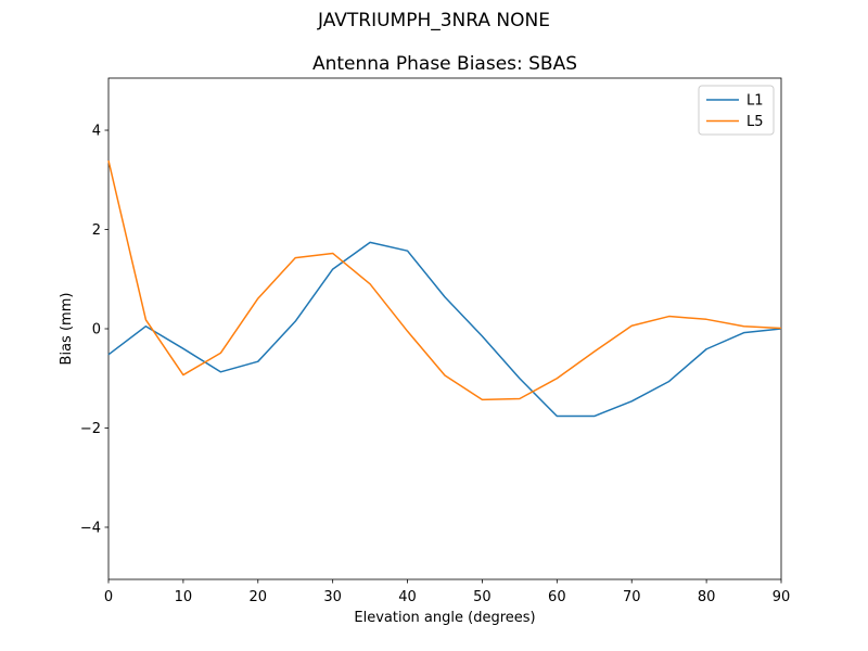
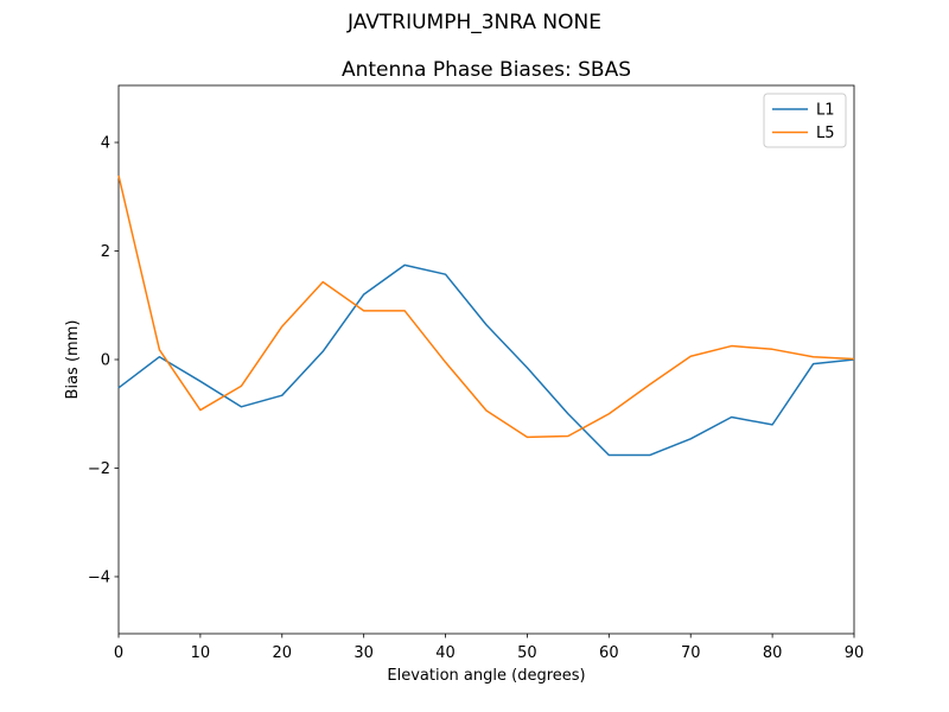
L5/30: 1.5 -> 0.9
L1/80: -0.4 -> -1.2
